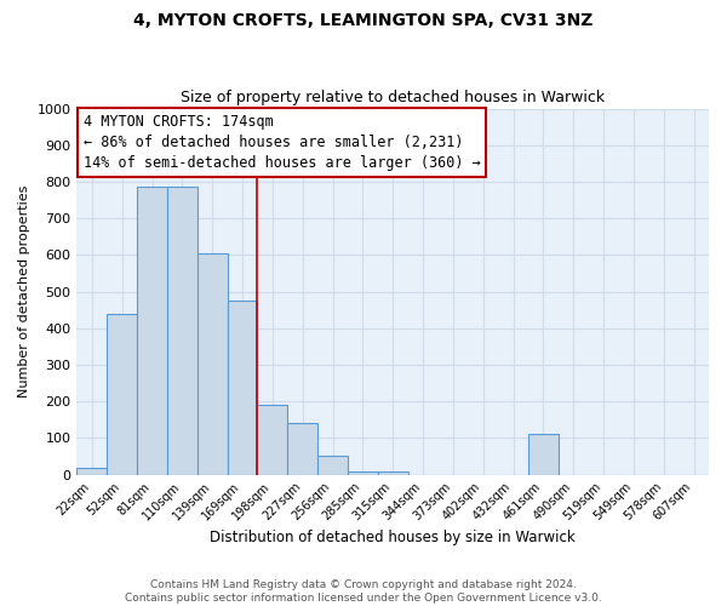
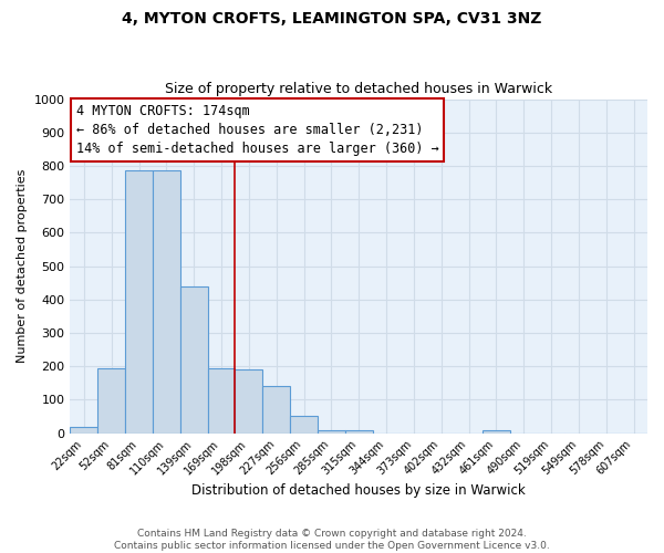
52sqm: 440 -> 195
139sqm: 605 -> 440
169sqm: 475 -> 195
461sqm: 110 -> 10
